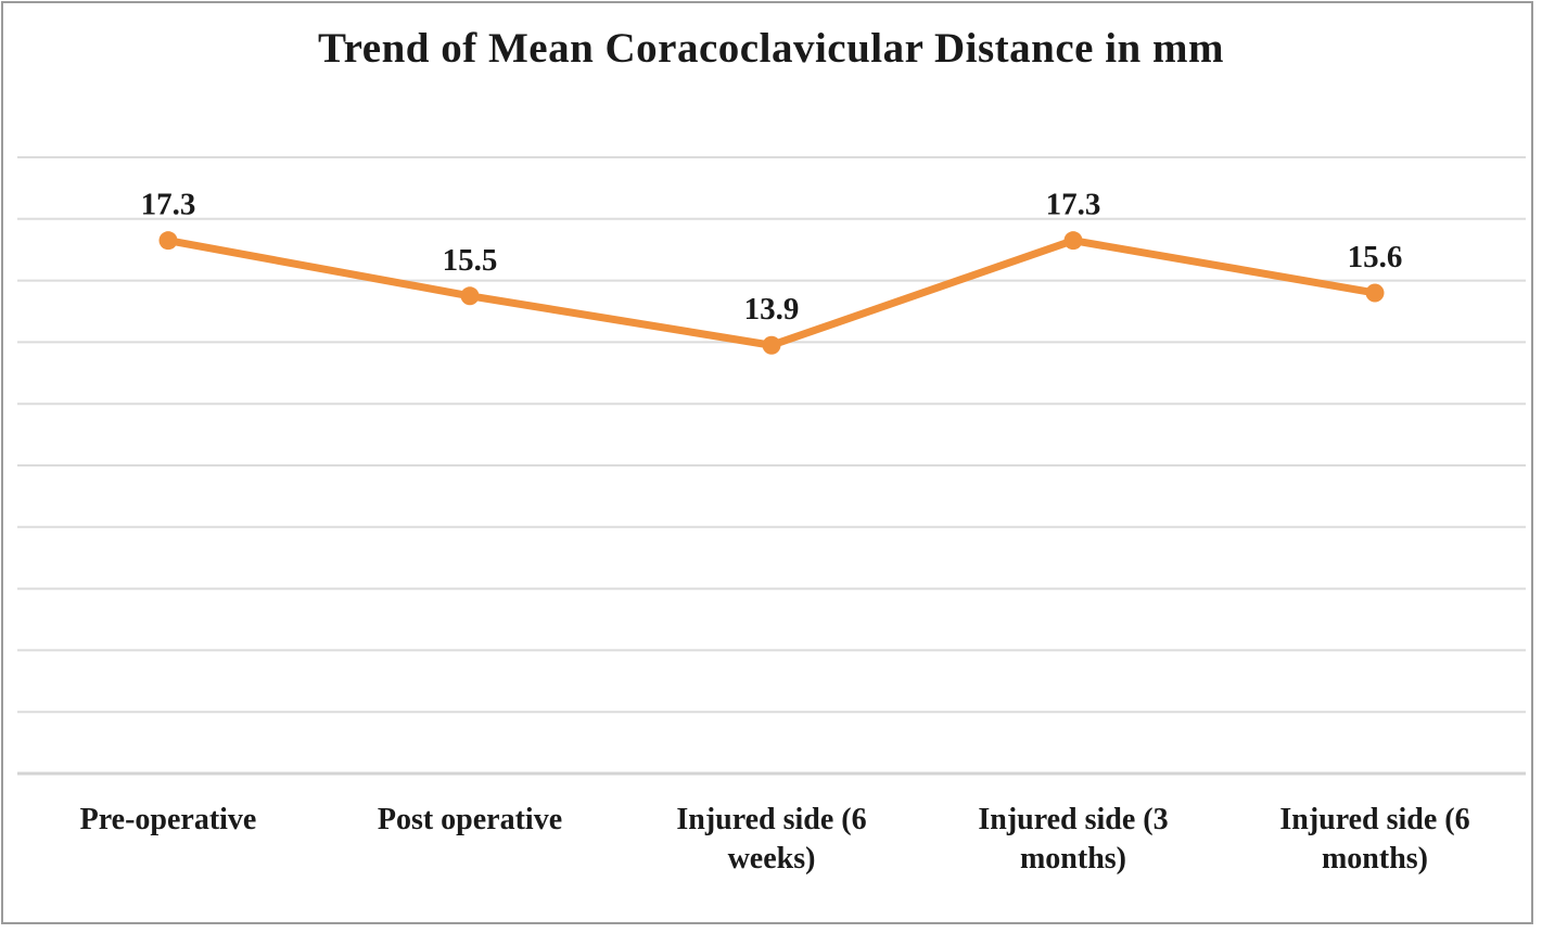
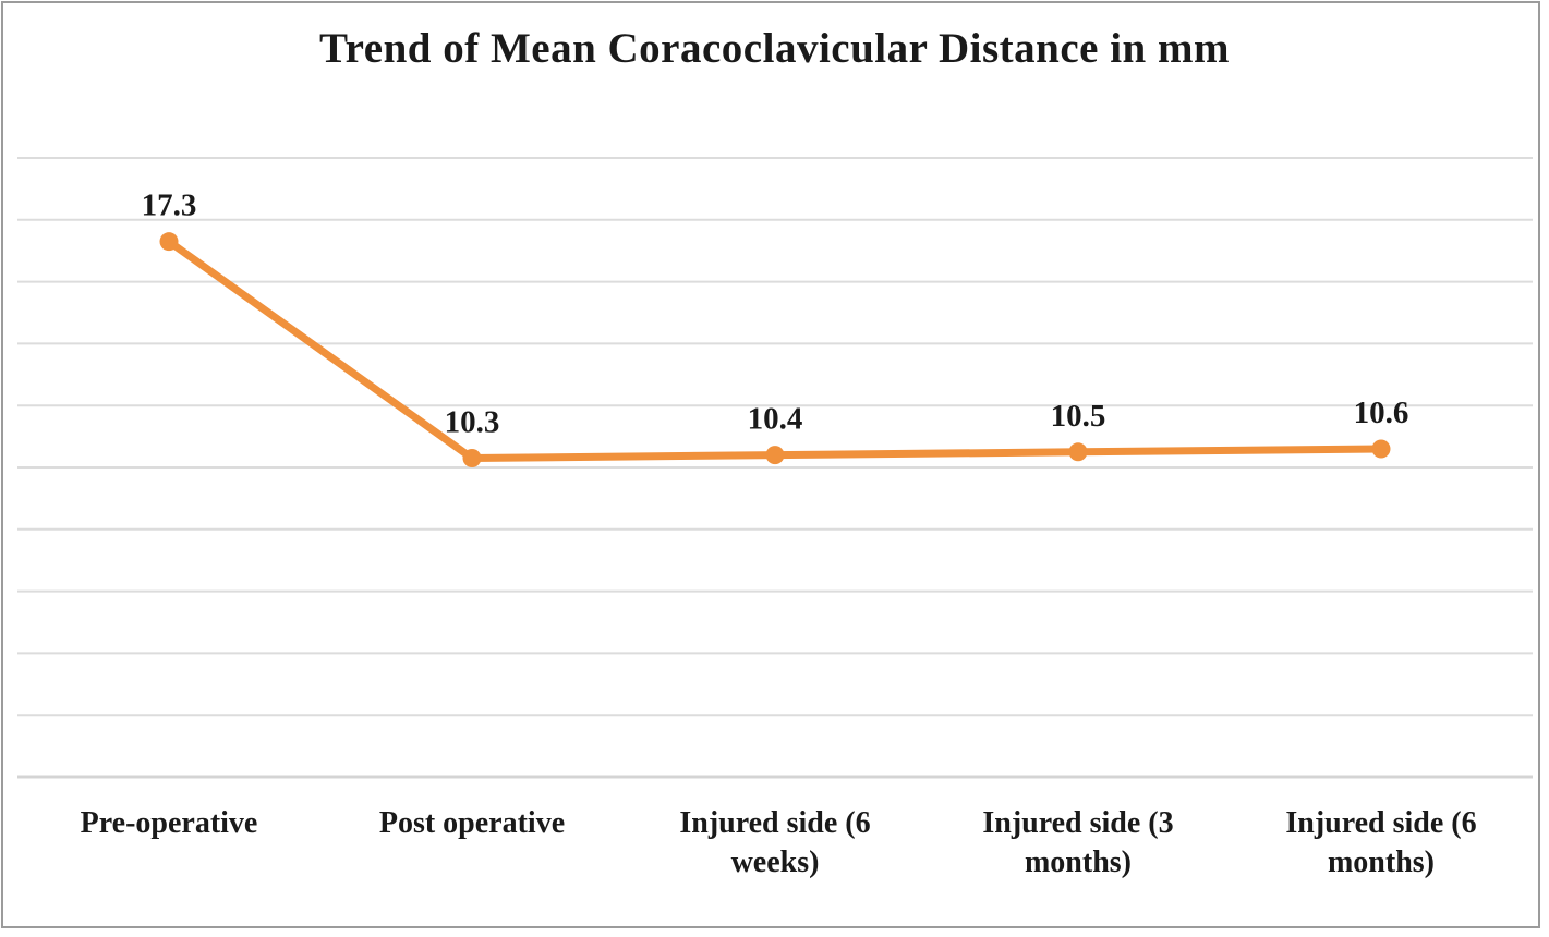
Post operative: 15.5 -> 10.3
Injured side (6 weeks): 13.9 -> 10.4
Injured side (3 months): 17.3 -> 10.5
Injured side (6 months): 15.6 -> 10.6
